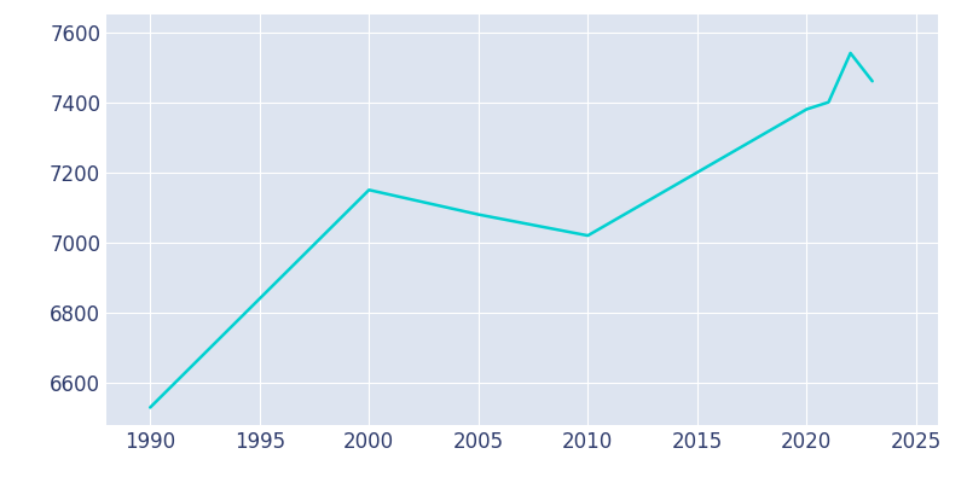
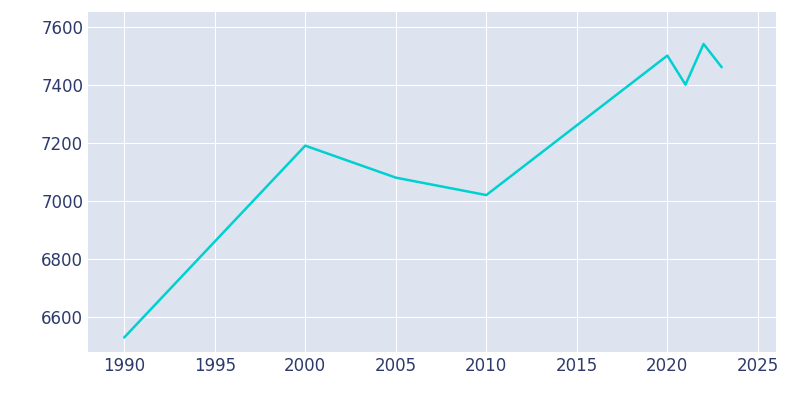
2000: 7150 -> 7190
2020: 7380 -> 7500
